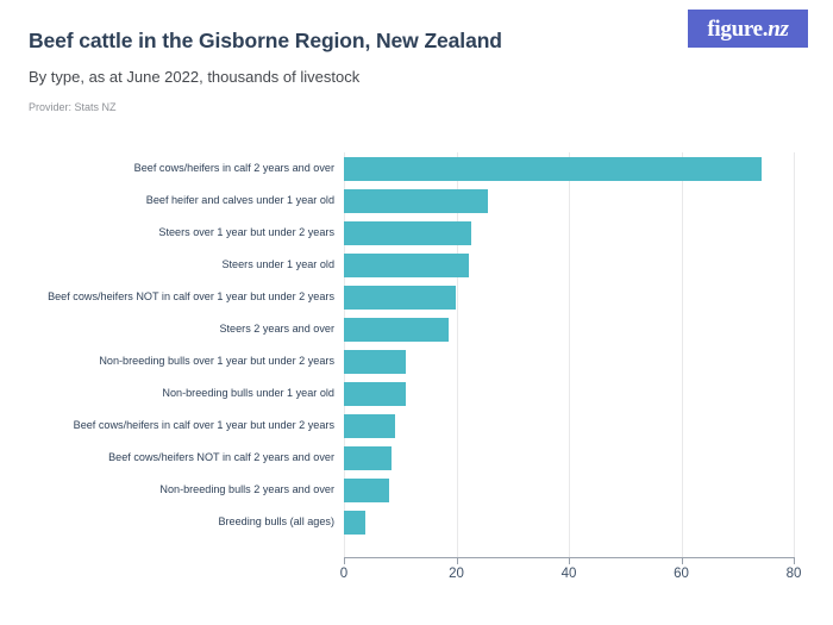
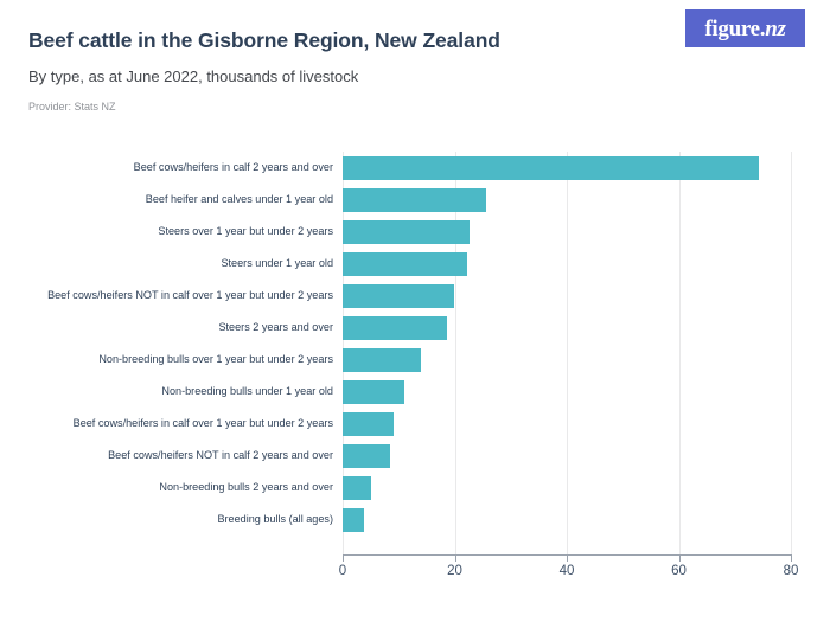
Non-breeding bulls over 1 year but under 2 years: 11 -> 14
Non-breeding bulls 2 years and over: 8 -> 5
